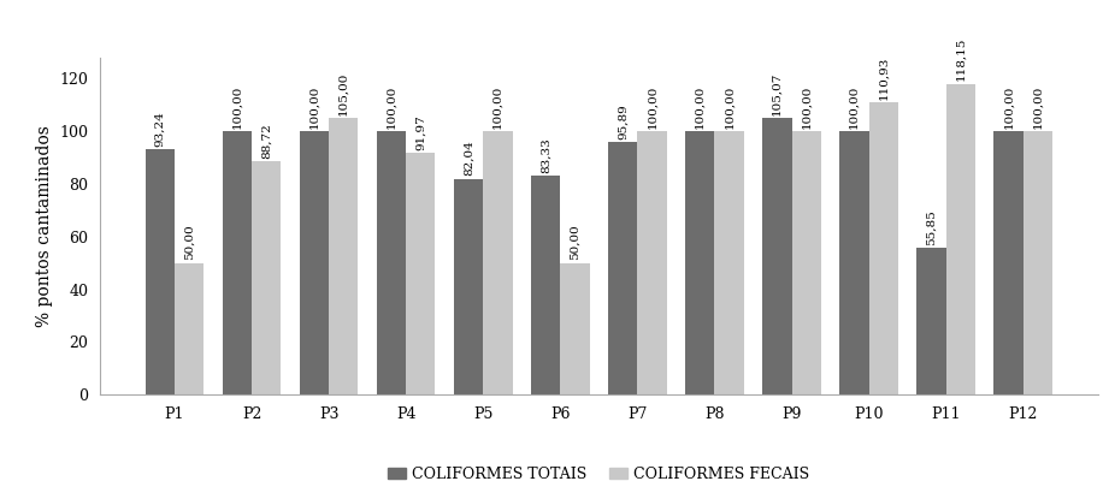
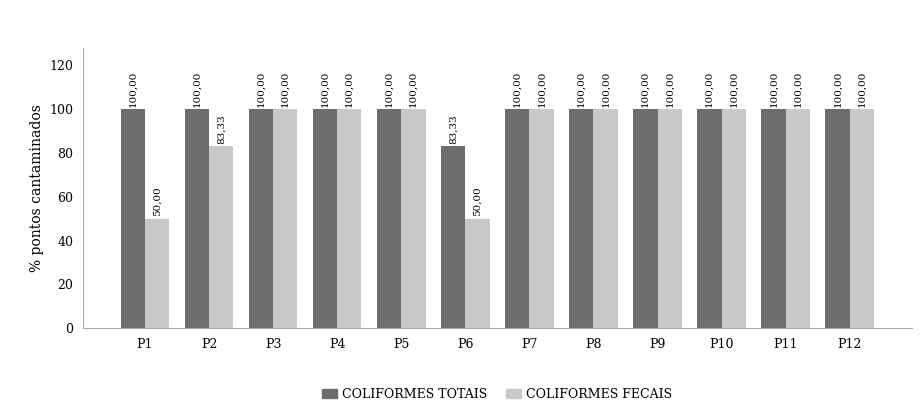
COLIFORMES TOTAIS/P1: 93,24 -> 100,00
COLIFORMES FECAIS/P2: 88,72 -> 83,33
COLIFORMES FECAIS/P3: 105,00 -> 100,00
COLIFORMES FECAIS/P4: 91,97 -> 100,00
COLIFORMES TOTAIS/P5: 82,04 -> 100,00
COLIFORMES TOTAIS/P7: 95,89 -> 100,00
COLIFORMES TOTAIS/P9: 105,07 -> 100,00
COLIFORMES FECAIS/P10: 110,93 -> 100,00
COLIFORMES TOTAIS/P11: 55,85 -> 100,00
COLIFORMES FECAIS/P11: 118,15 -> 100,00
